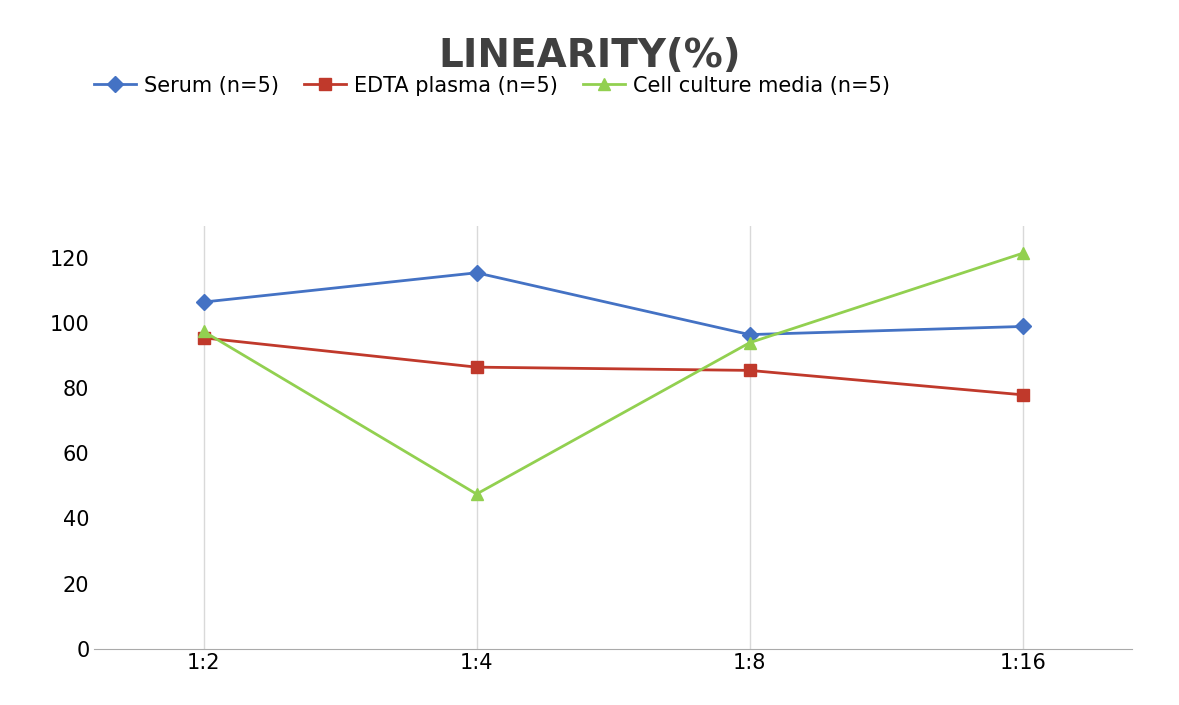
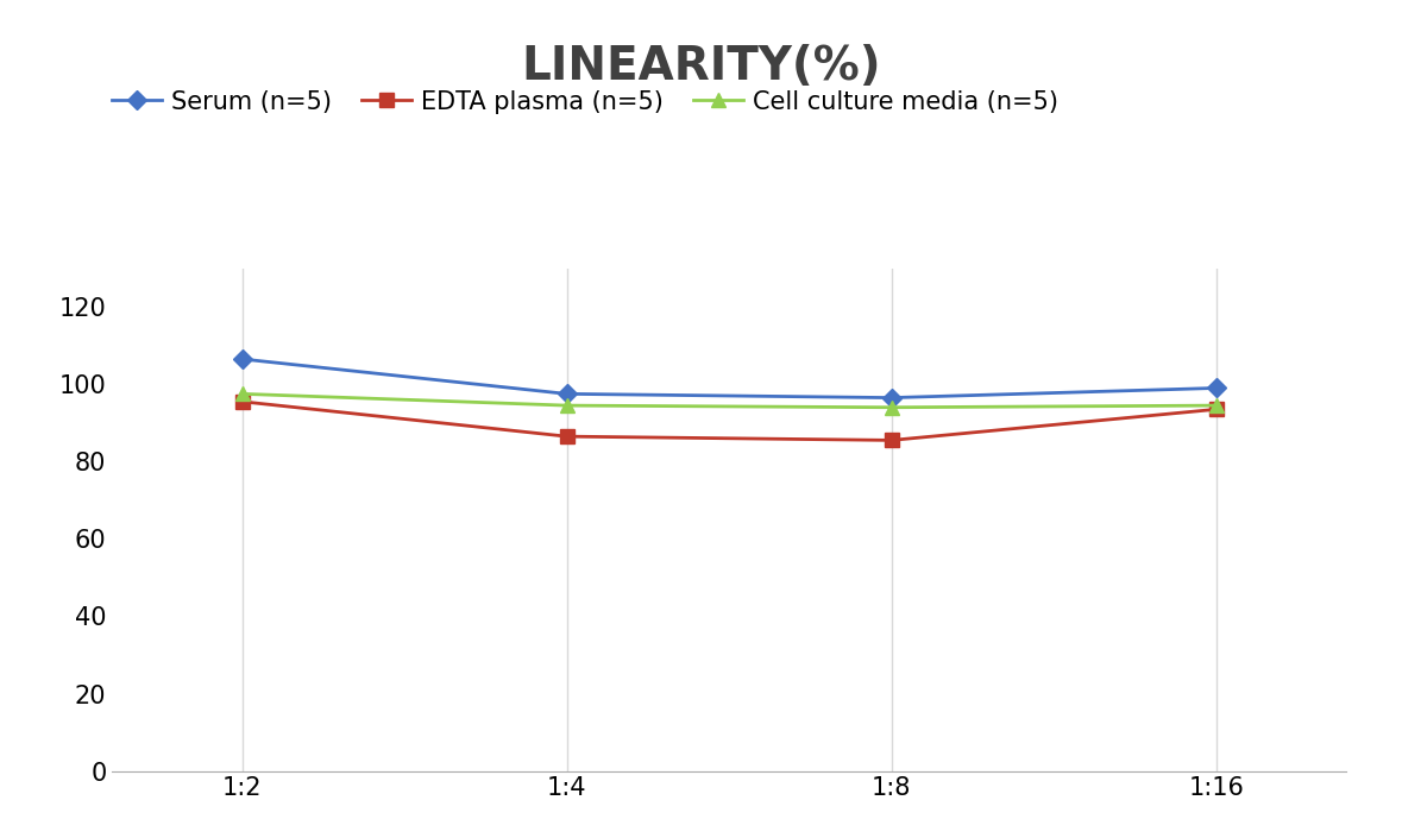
Serum (n=5)/1:4: 115.5 -> 97.5
Cell culture media (n=5)/1:4: 47.5 -> 94.5
EDTA plasma (n=5)/1:16: 78.0 -> 93.5
Cell culture media (n=5)/1:16: 121.5 -> 94.5
